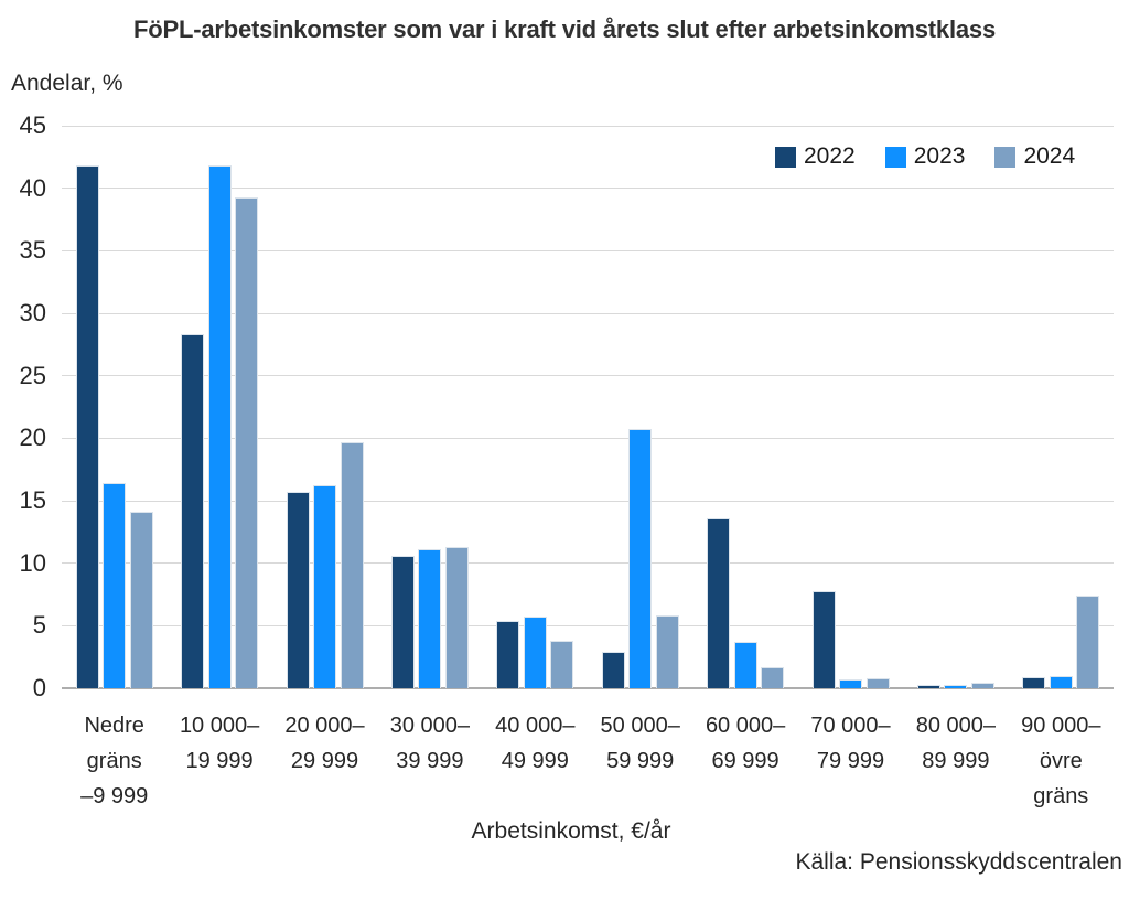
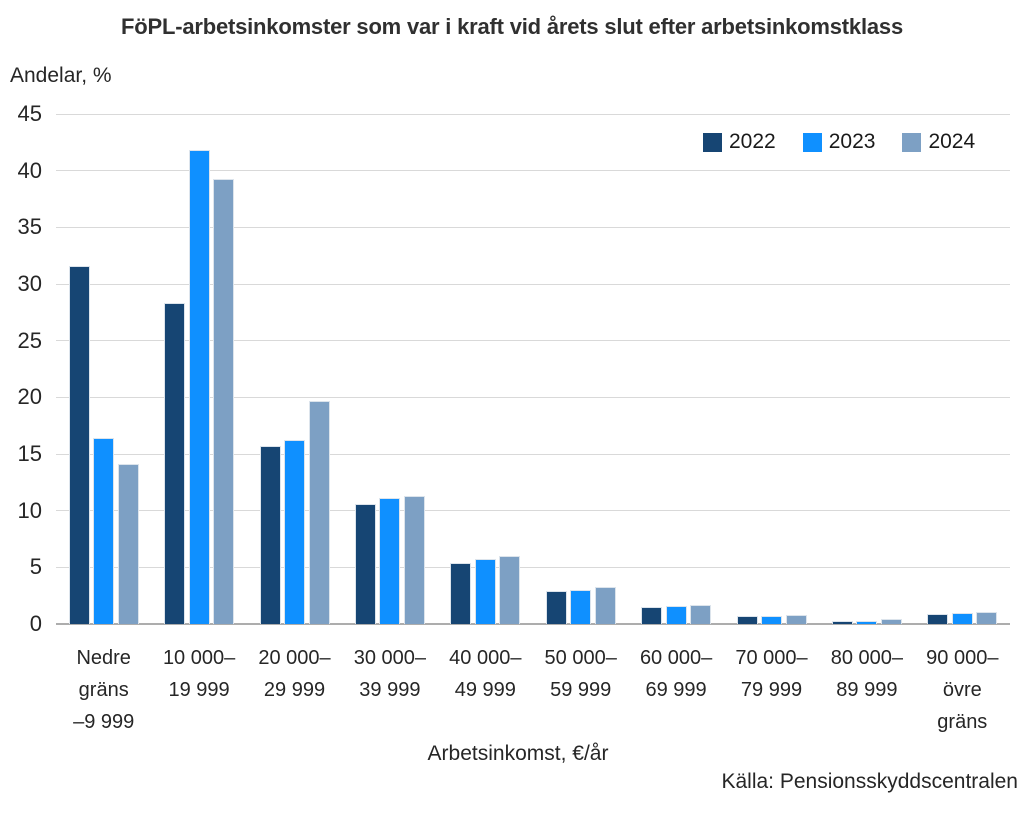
2022/Nedre gräns –9 999: 41.8 -> 31.6
2024/40 000–49 999: 3.8 -> 6.0
2023/50 000–59 999: 20.7 -> 3.0
2024/50 000–59 999: 5.8 -> 3.3
2022/60 000–69 999: 13.6 -> 1.5
2023/60 000–69 999: 3.7 -> 1.6
2022/70 000–79 999: 7.8 -> 0.7
2024/90 000–övre gräns: 7.4 -> 1.1
